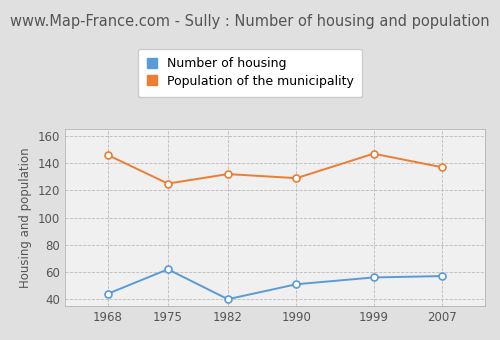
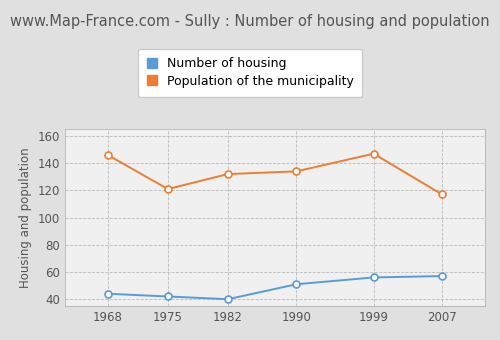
Number of housing/1975: 62 -> 42
Population of the municipality/1975: 125 -> 121
Population of the municipality/1990: 129 -> 134
Population of the municipality/2007: 137 -> 117
